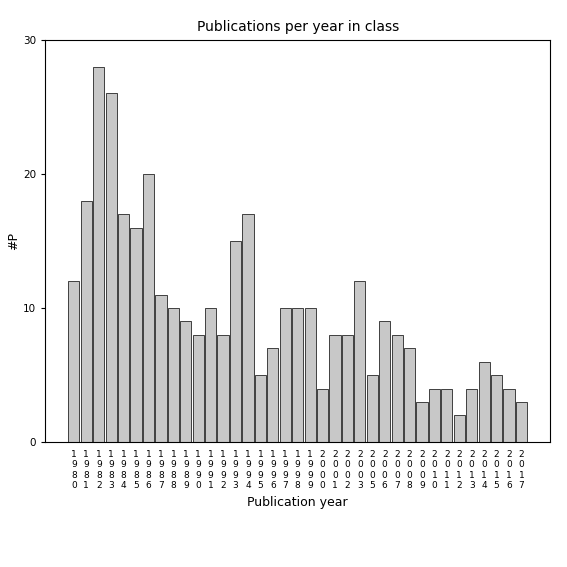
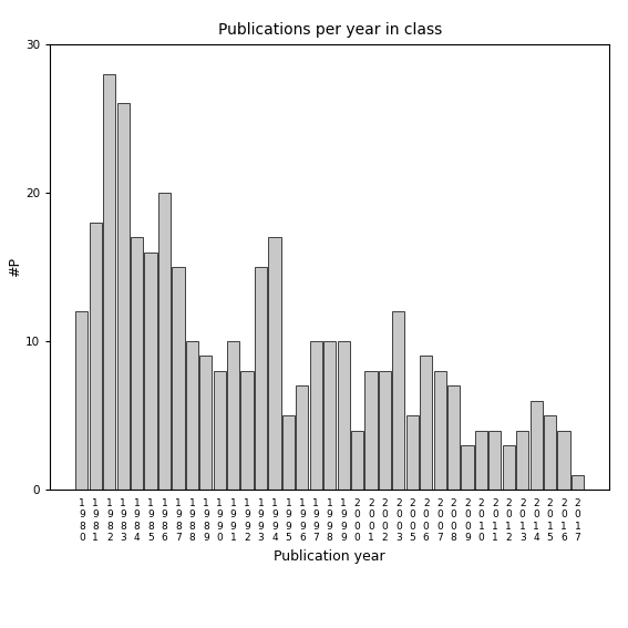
1 9 8 7: 11 -> 15
2 0 1 2: 2 -> 3
2 0 1 7: 3 -> 1
